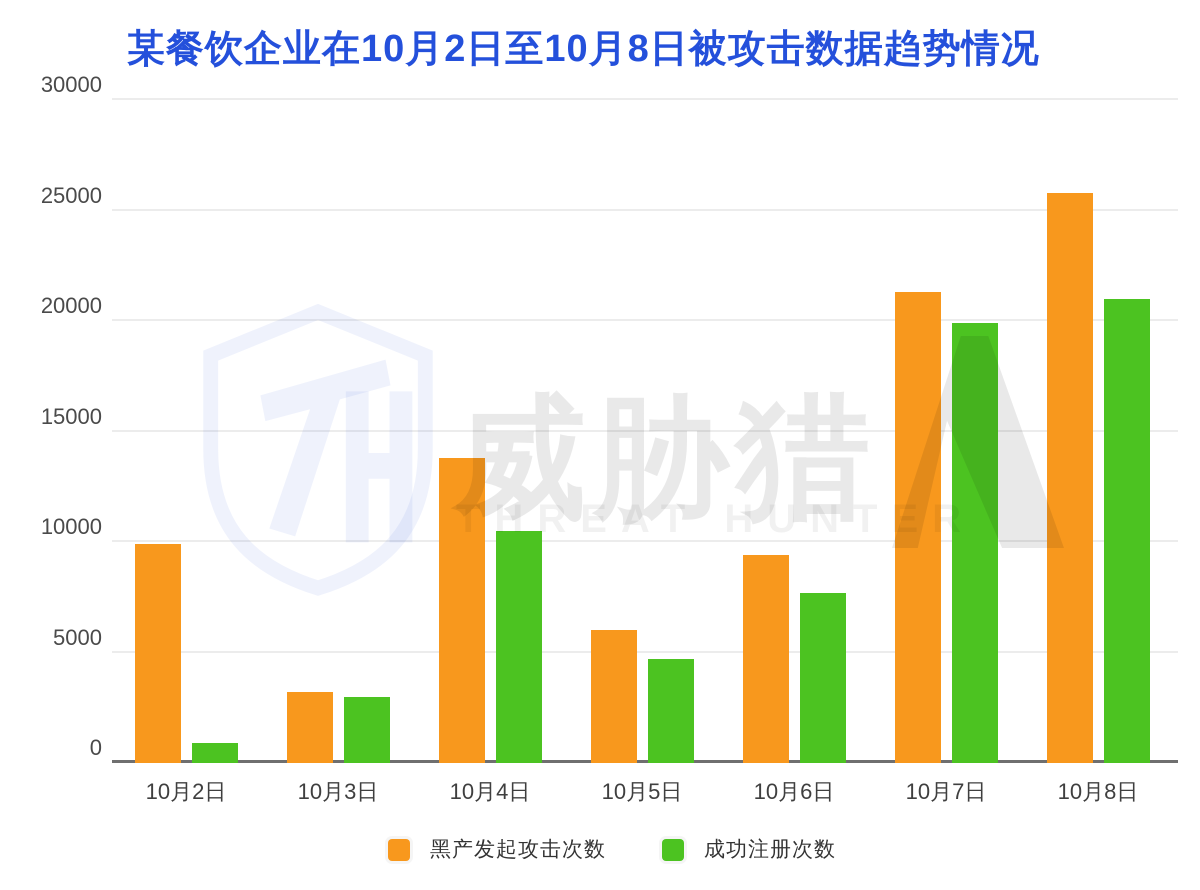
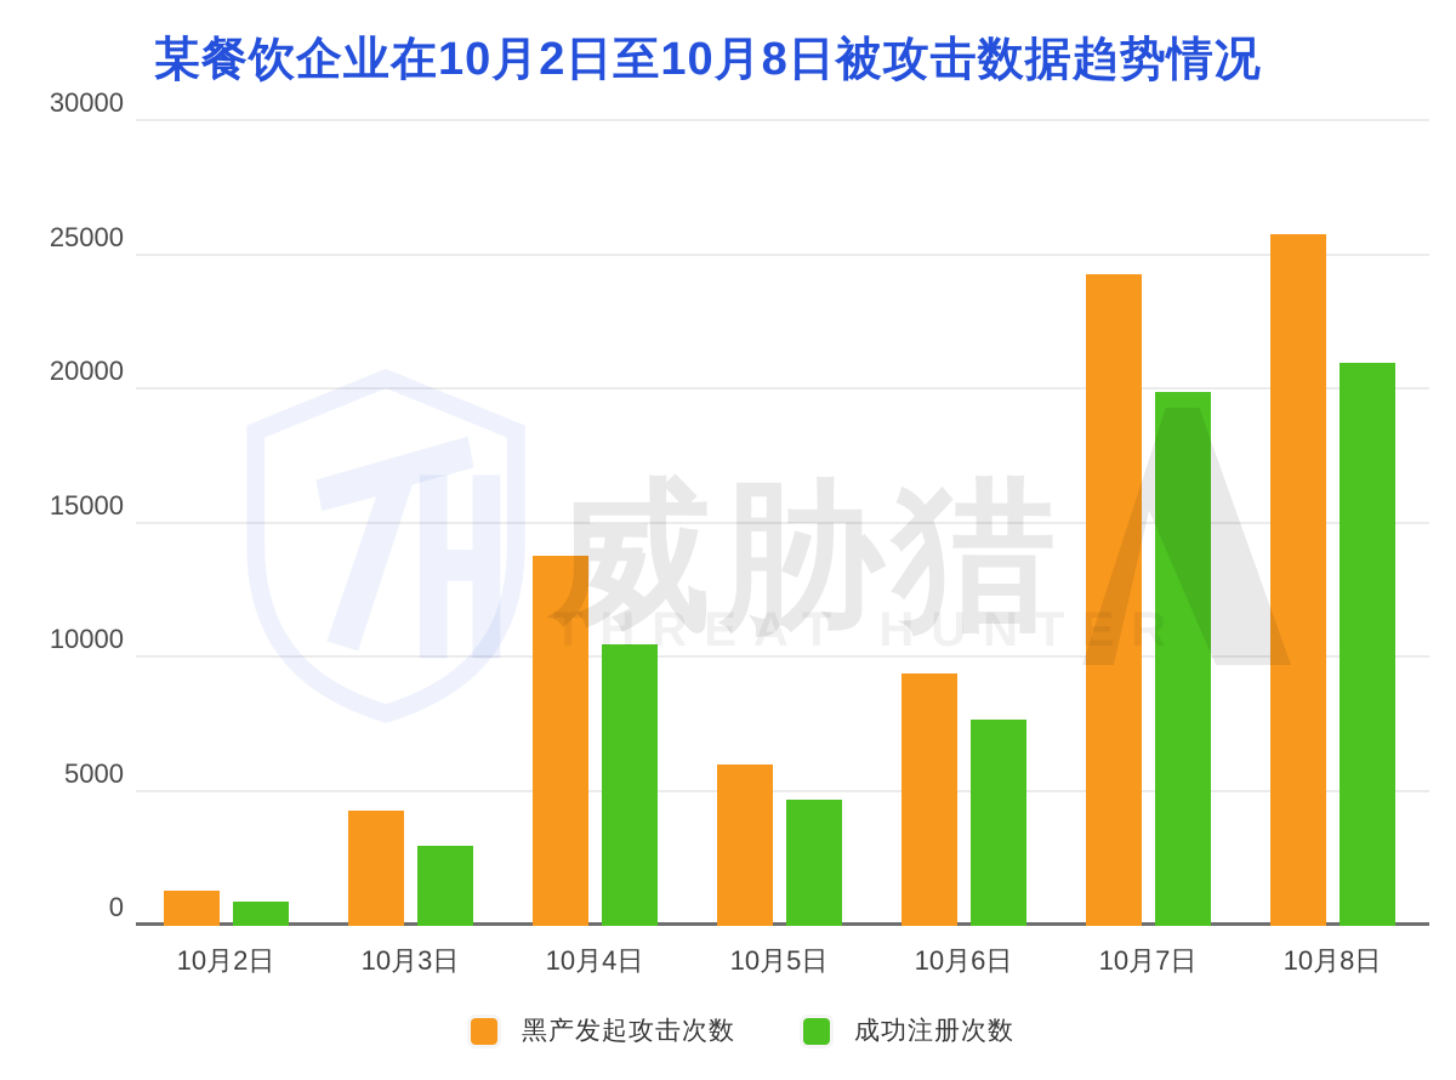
黑产发起攻击次数/10月2日: 9900 -> 1300
黑产发起攻击次数/10月3日: 3200 -> 4300
黑产发起攻击次数/10月7日: 21300 -> 24300
